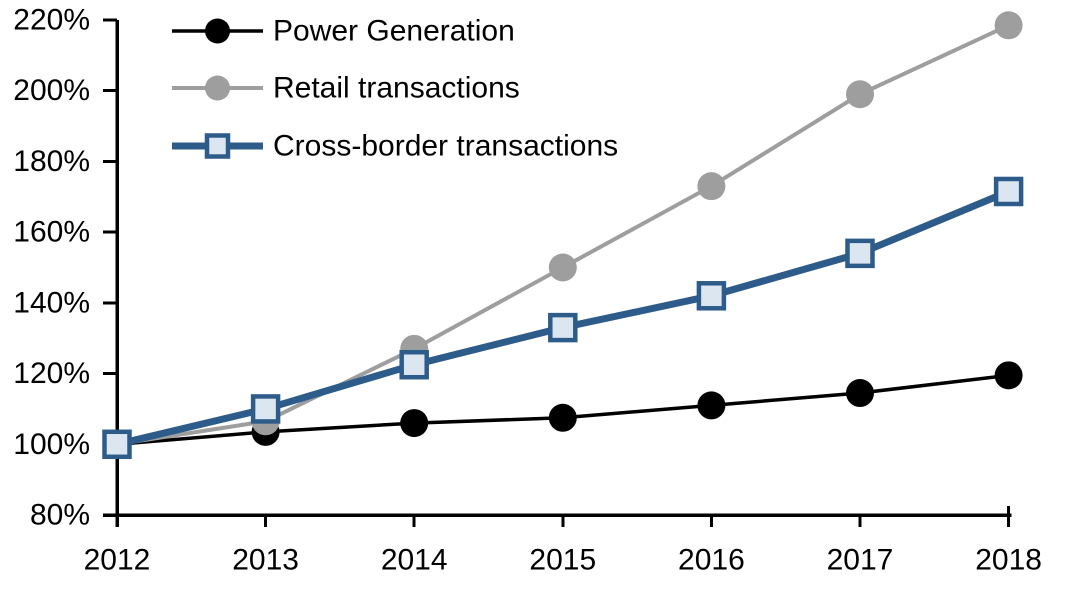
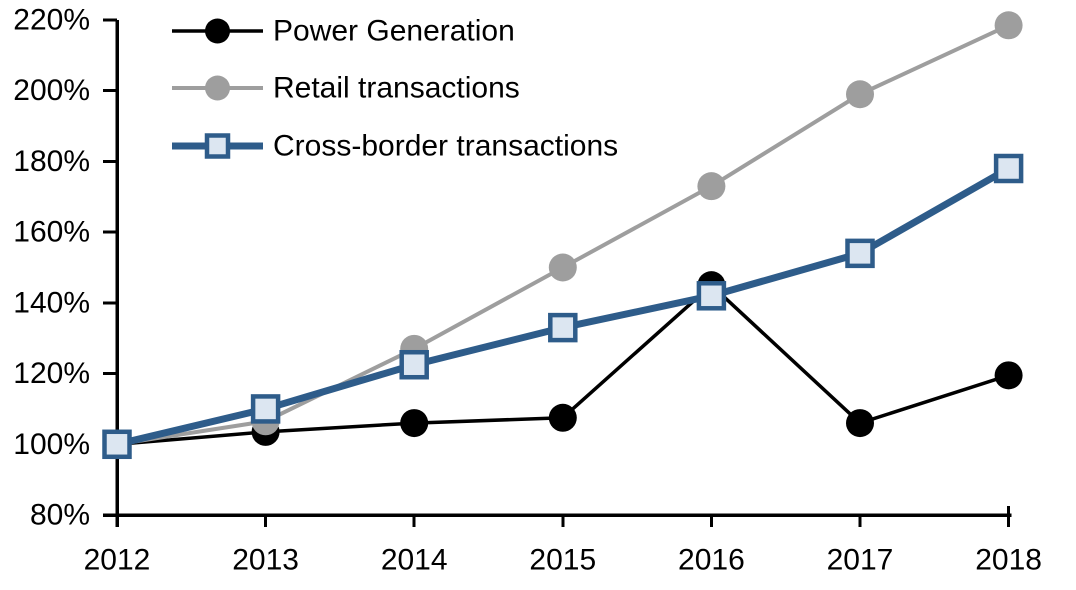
Power Generation/2016: 111% -> 145%
Power Generation/2017: 114% -> 106%
Cross-border transactions/2018: 172% -> 178%
